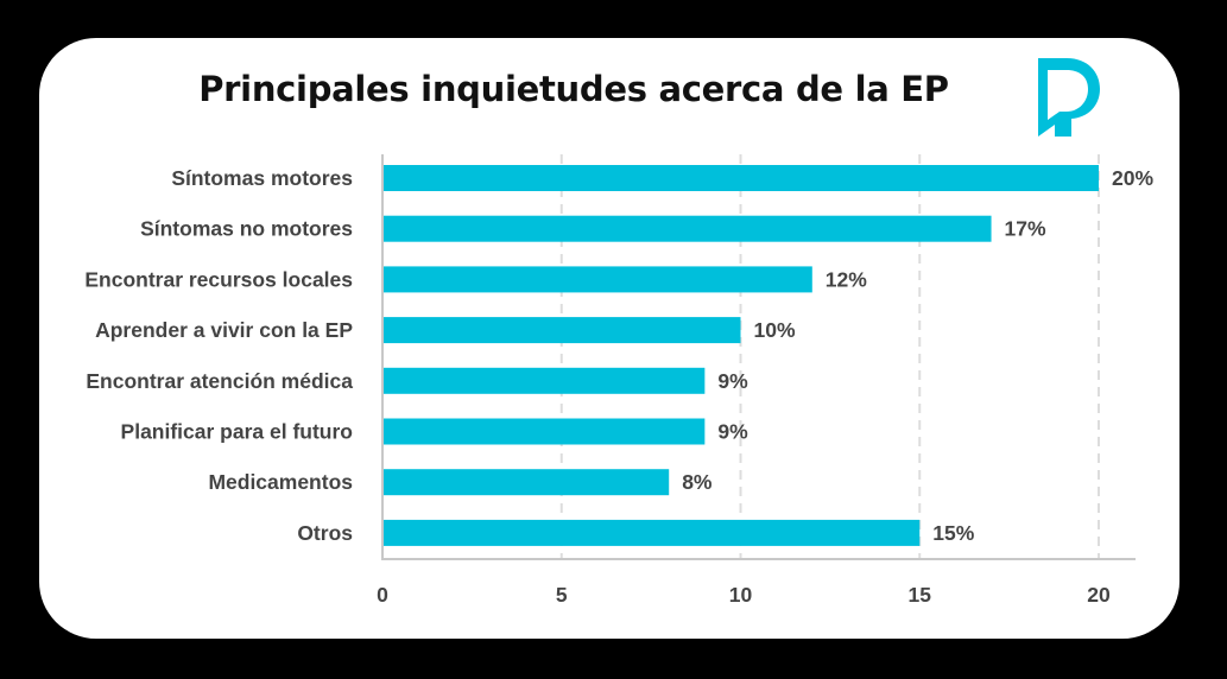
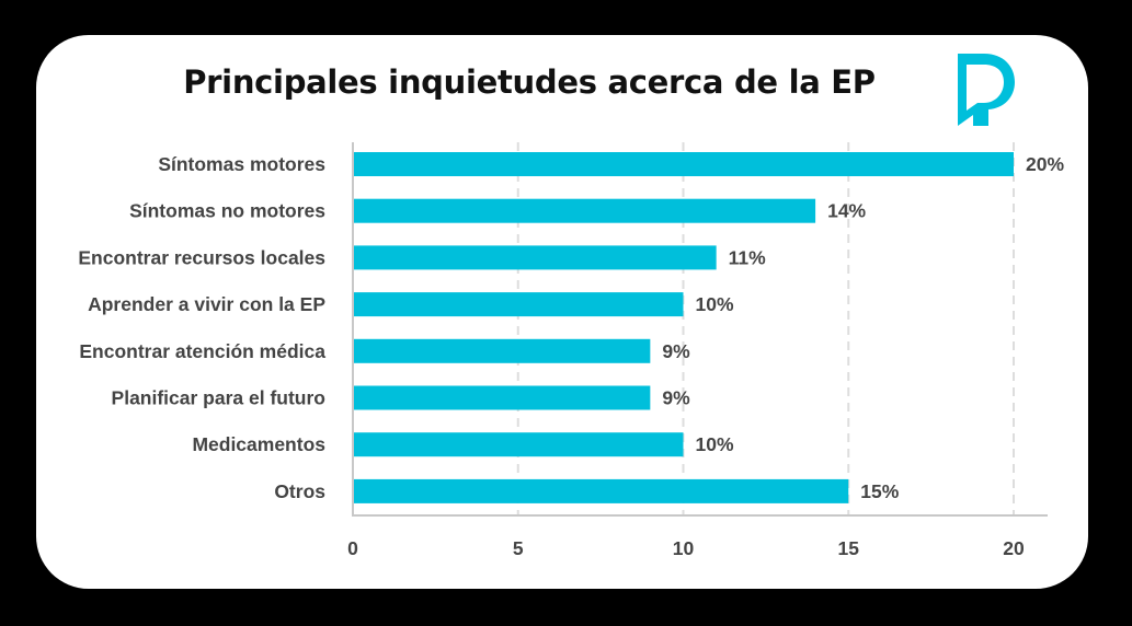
Síntomas no motores: 17% -> 14%
Encontrar recursos locales: 12% -> 11%
Medicamentos: 8% -> 10%
